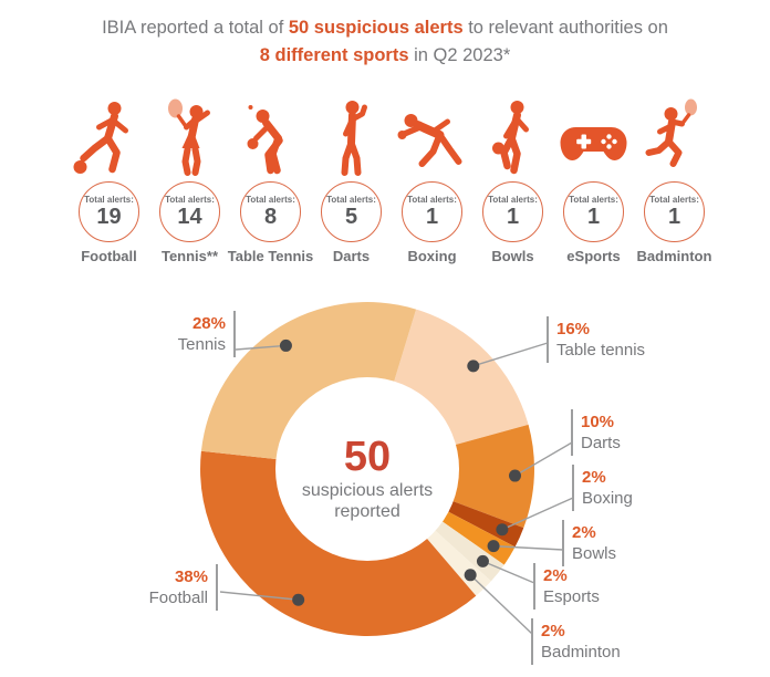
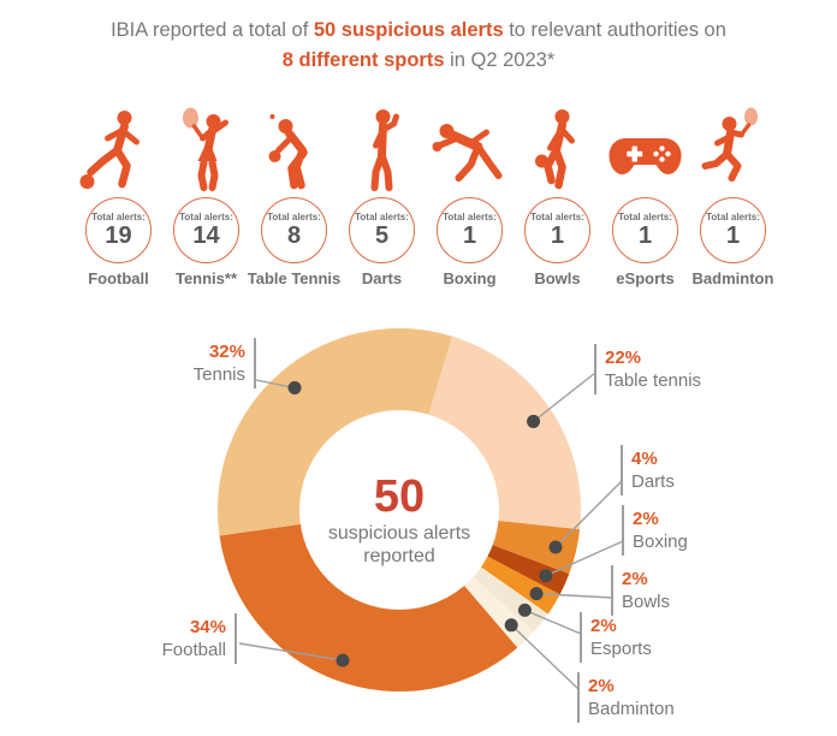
Table tennis: 16% -> 22%
Darts: 10% -> 4%
Football: 38% -> 34%
Tennis: 28% -> 32%
